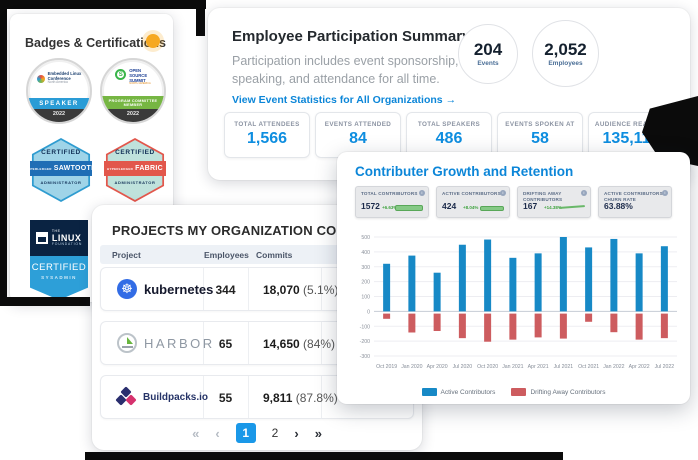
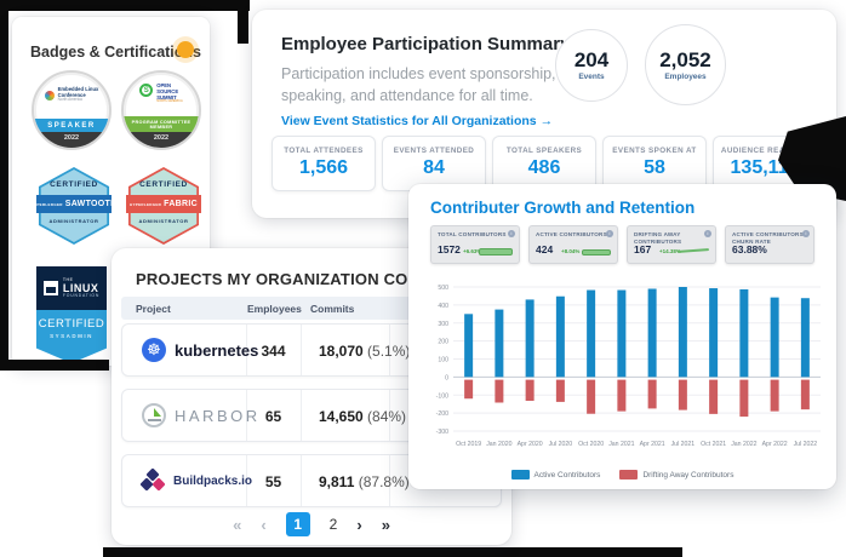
Active Contributors/Oct 2019: 320 -> 350
Drifting Away Contributors/Oct 2019: -50 -> -120
Active Contributors/Apr 2020: 260 -> 430
Drifting Away Contributors/Jul 2020: -180 -> -140
Active Contributors/Jan 2021: 360 -> 480
Active Contributors/Apr 2021: 390 -> 490
Active Contributors/Oct 2021: 430 -> 490
Drifting Away Contributors/Oct 2021: -70 -> -200
Drifting Away Contributors/Jan 2022: -140 -> -220
Active Contributors/Apr 2022: 390 -> 440
